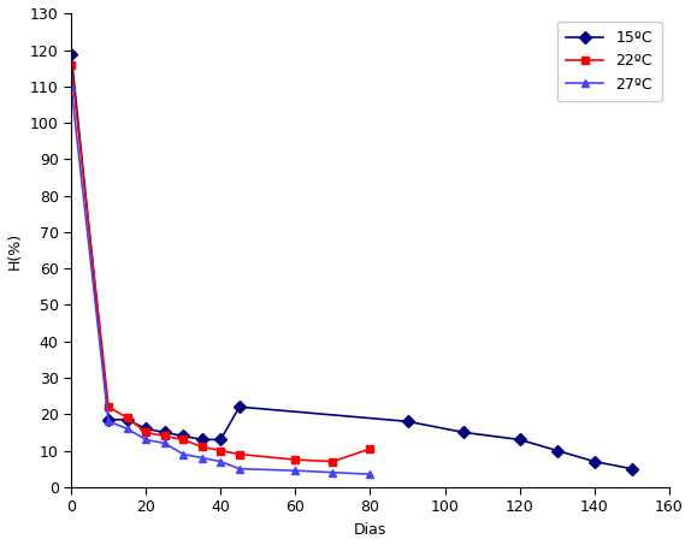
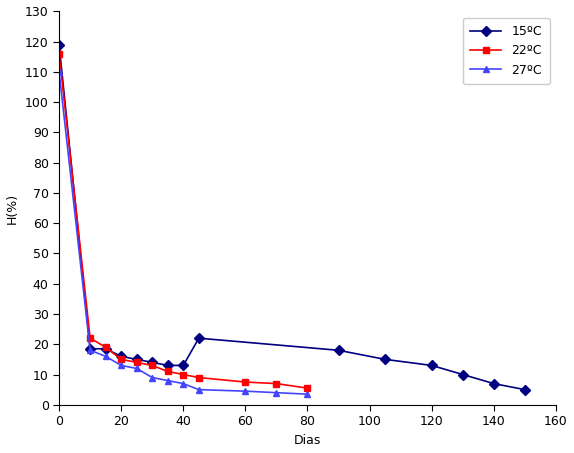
22ºC/80: 10.5 -> 5.5
